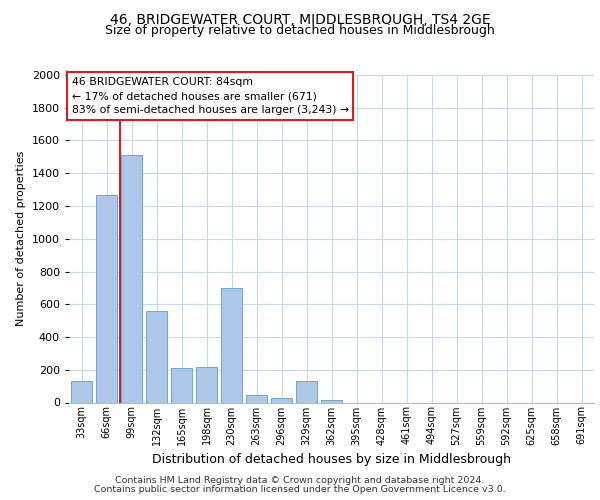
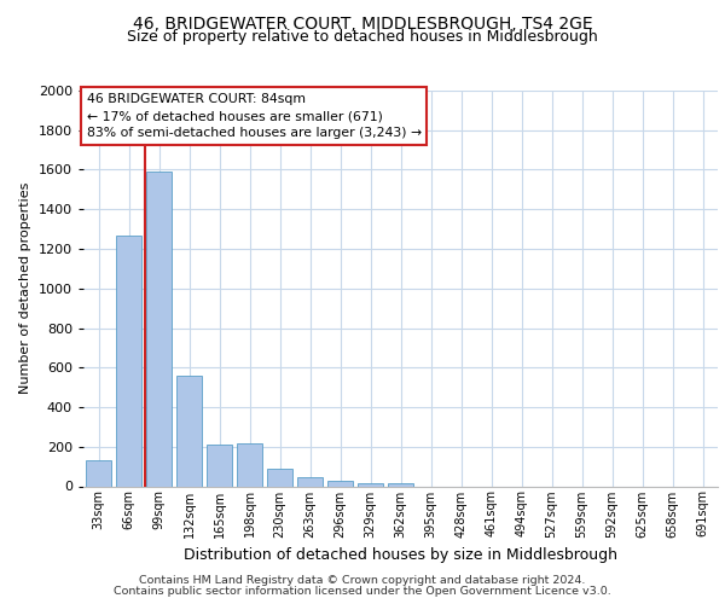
99sqm: 1510 -> 1590
230sqm: 700 -> 90
329sqm: 130 -> 20
